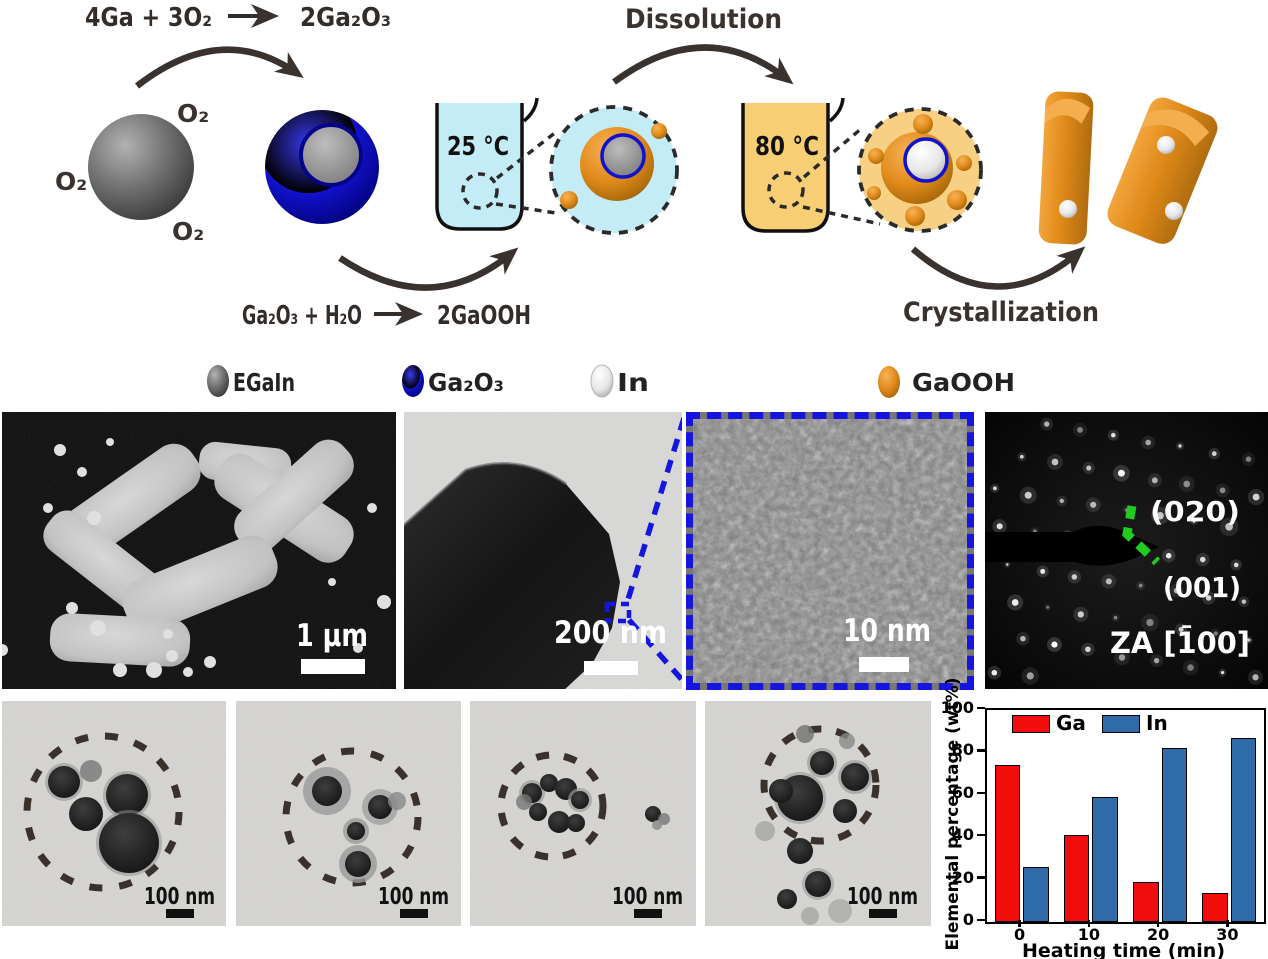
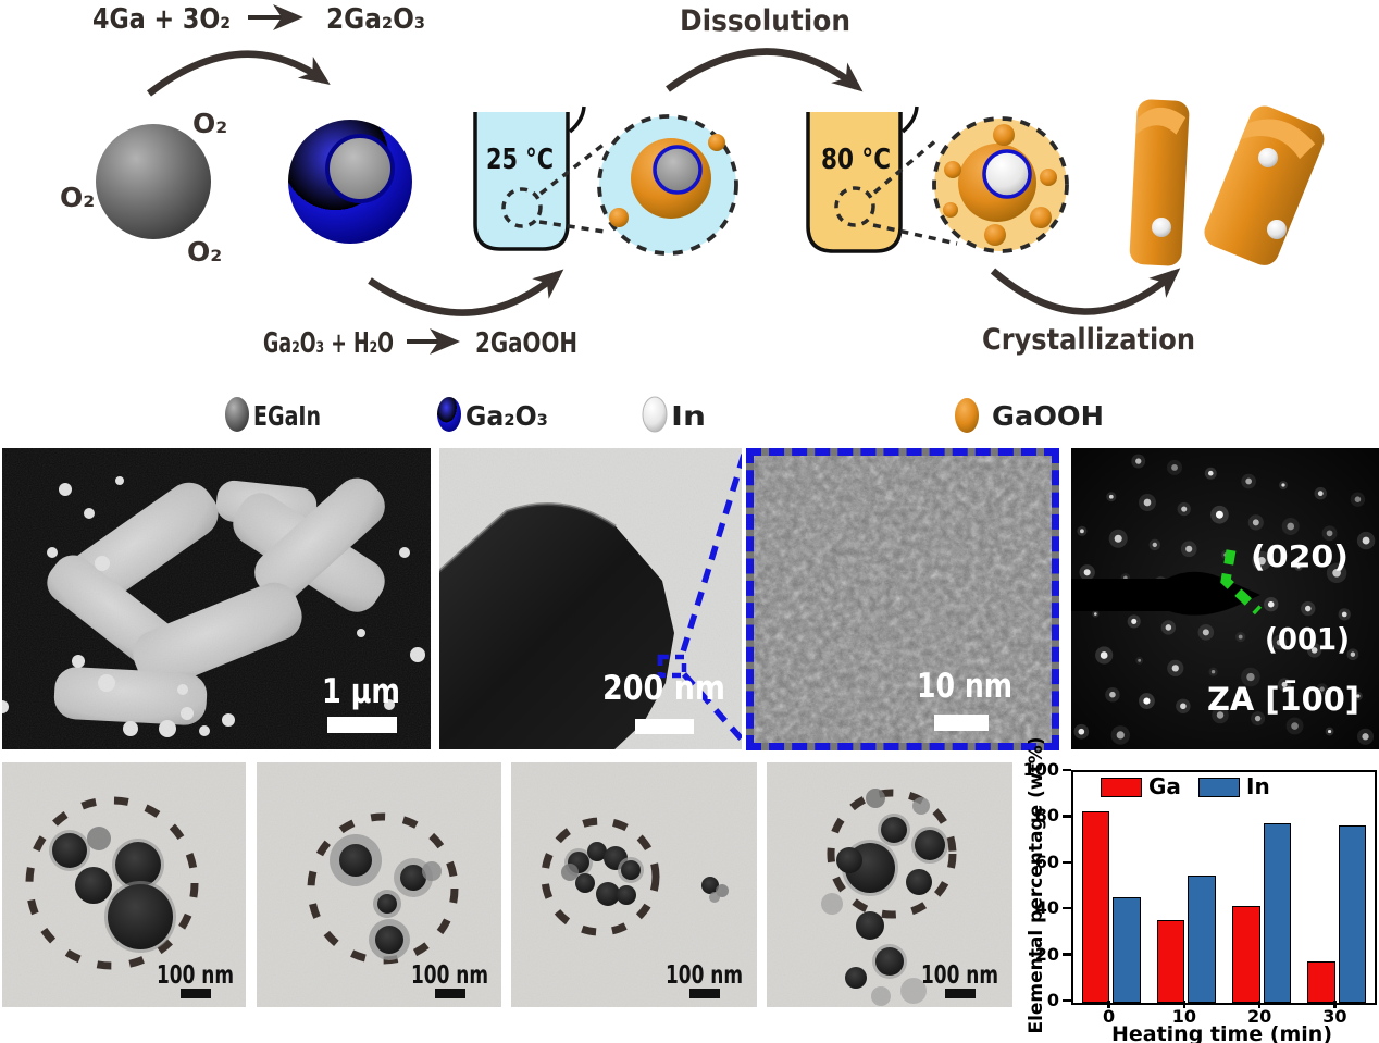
Ga/0: 74 -> 83
In/0: 26 -> 46
Ga/10: 41 -> 36
In/10: 59 -> 55
Ga/20: 19 -> 42
In/20: 82 -> 78
Ga/30: 14 -> 18
In/30: 87 -> 77
